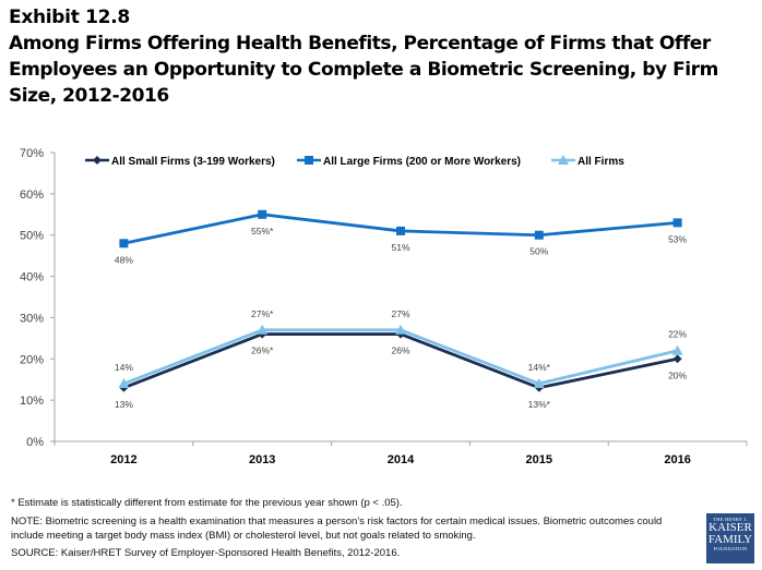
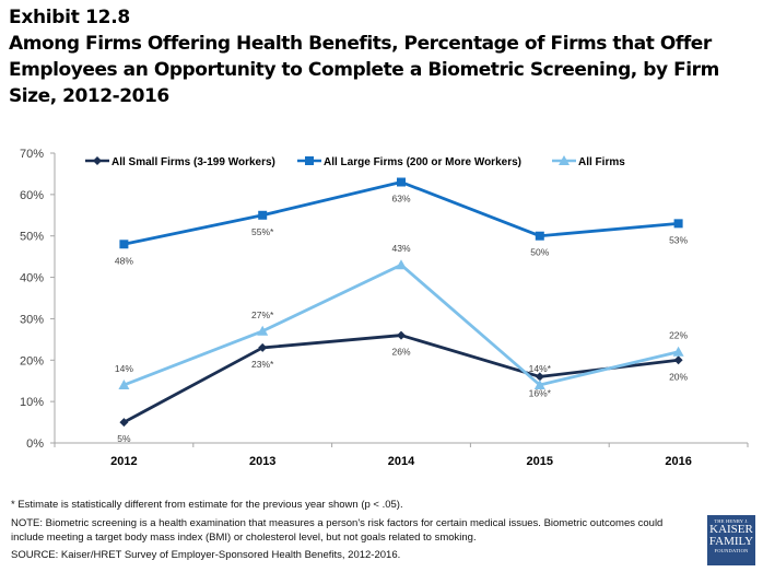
All Small Firms (3-199 Workers)/2012: 13% -> 5%
All Small Firms (3-199 Workers)/2013: 26 -> 23
All Large Firms (200 or More Workers)/2014: 51% -> 63%
All Firms/2014: 27% -> 43%
All Small Firms (3-199 Workers)/2015: 13 -> 16
